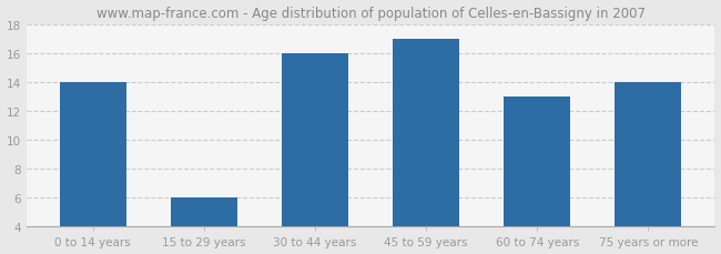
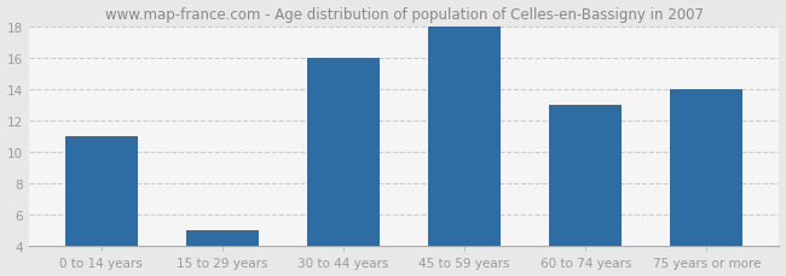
0 to 14 years: 14 -> 11
15 to 29 years: 6 -> 5
45 to 59 years: 17 -> 18
